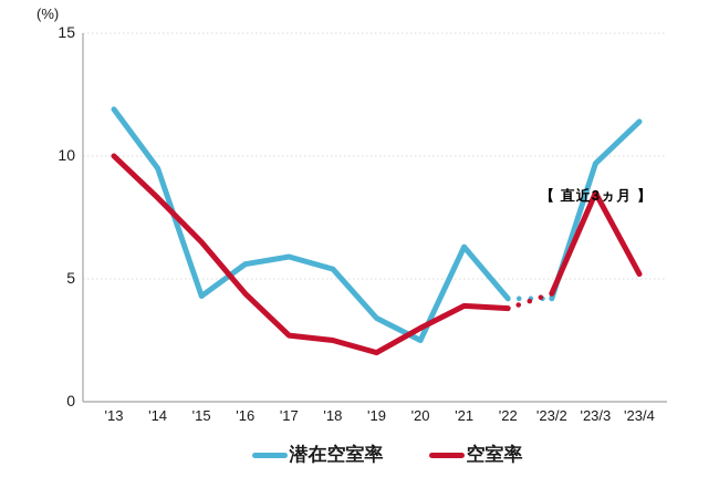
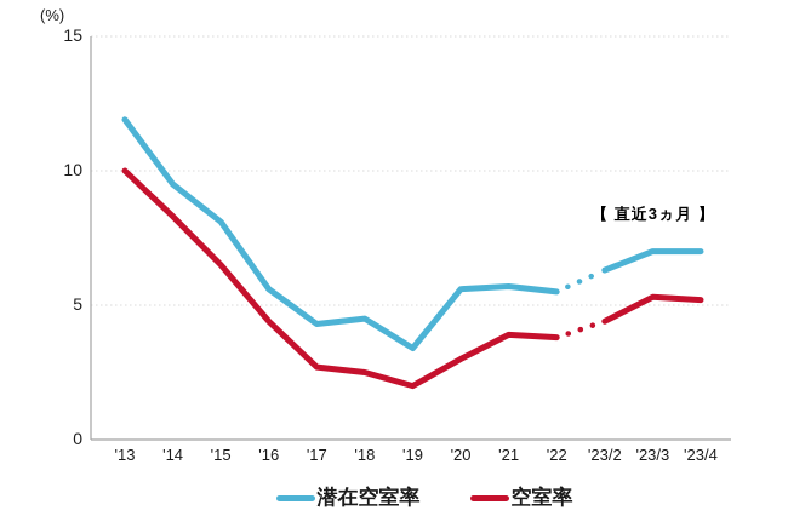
潜在空室率/'15: 4.3 -> 8.1
潜在空室率/'17: 5.9 -> 4.3
潜在空室率/'18: 5.4 -> 4.5
潜在空室率/'20: 2.5 -> 5.6
潜在空室率/'21: 6.3 -> 5.7
潜在空室率/'22: 4.2 -> 5.5
潜在空室率/'23/2: 4.2 -> 6.3
潜在空室率/'23/3: 9.7 -> 7.0
空室率/'23/3: 8.5 -> 5.3
潜在空室率/'23/4: 11.4 -> 7.0
